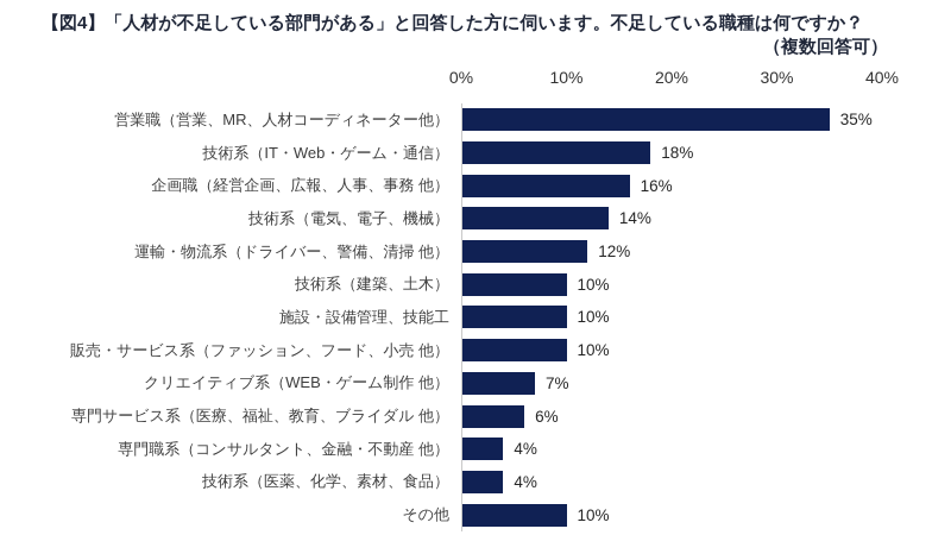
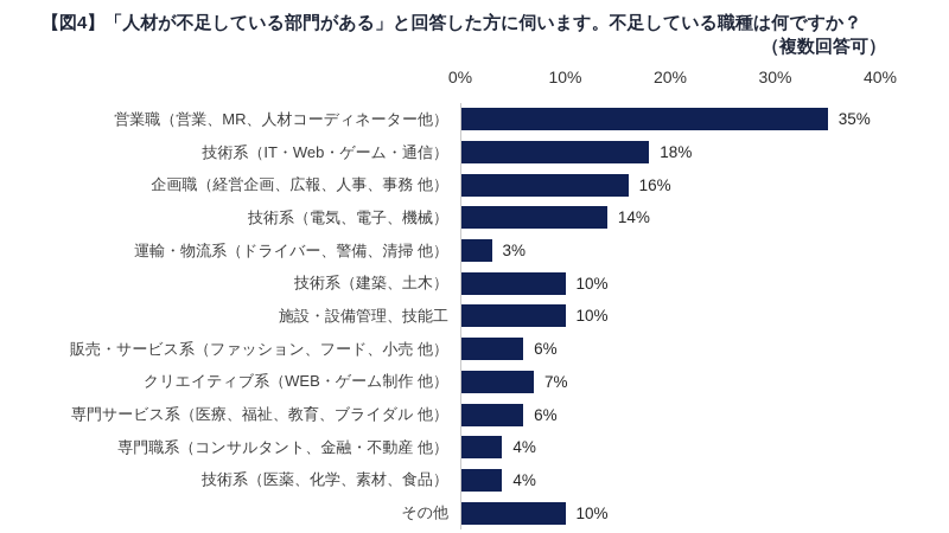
運輸・物流系（ドライバー、警備、清掃 他）: 12% -> 3%
販売・サービス系（ファッション、フード、小売 他）: 10% -> 6%
